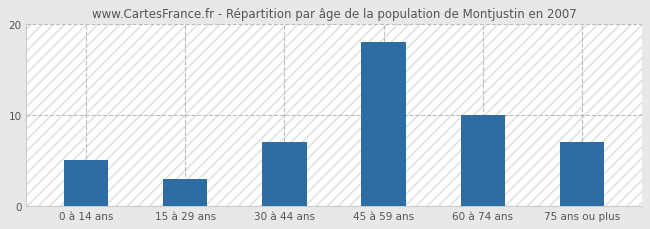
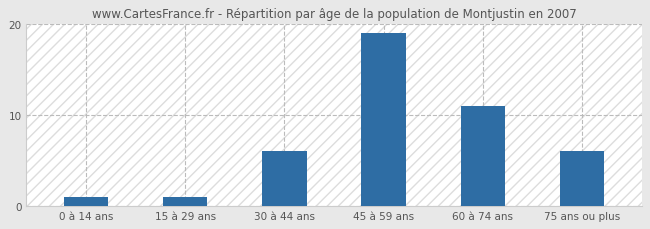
0 à 14 ans: 5 -> 1
15 à 29 ans: 3 -> 1
30 à 44 ans: 7 -> 6
45 à 59 ans: 18 -> 19
60 à 74 ans: 10 -> 11
75 ans ou plus: 7 -> 6
